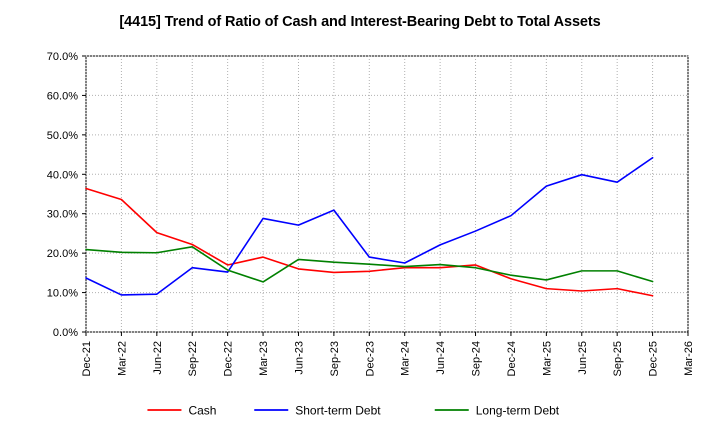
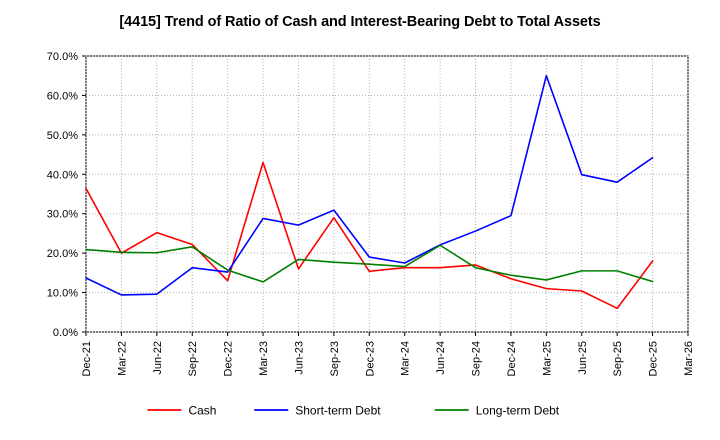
Cash/Mar-22: 34% -> 20%
Cash/Dec-22: 17% -> 13%
Cash/Mar-23: 19% -> 43%
Cash/Sep-23: 15% -> 29%
Long-term Debt/Jun-24: 17% -> 22%
Short-term Debt/Mar-25: 37% -> 65%
Cash/Sep-25: 11% -> 6%
Cash/Dec-25: 9% -> 18%
